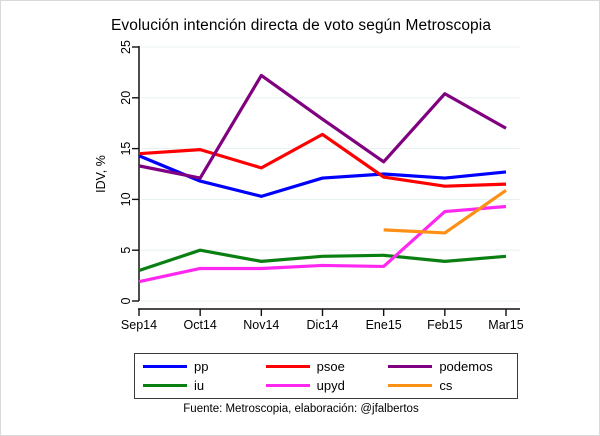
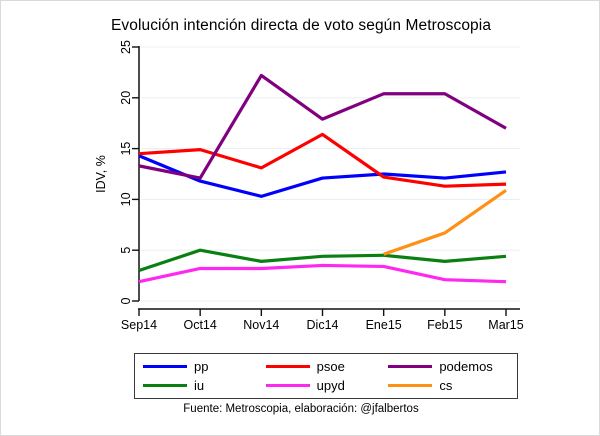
podemos/Ene15: 13.7 -> 20.4
cs/Ene15: 7.0 -> 4.6
upyd/Feb15: 8.8 -> 2.1
upyd/Mar15: 9.3 -> 1.9
